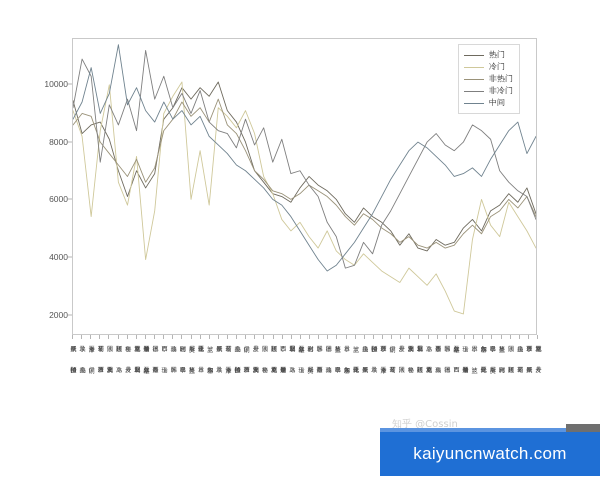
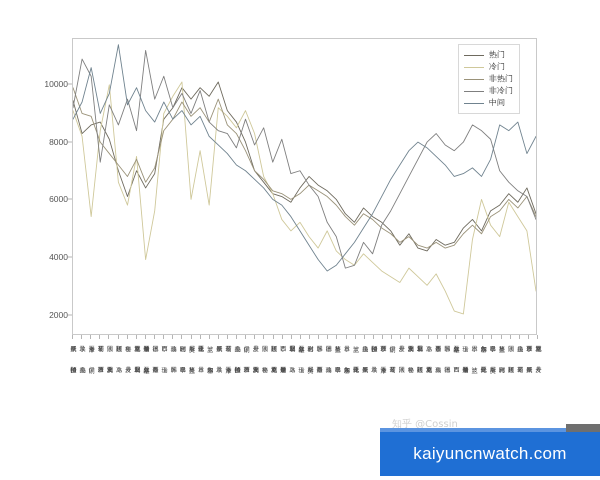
非热门/俄罗斯 - 沙特阿拉伯: 8600 -> 9900
中间/英格兰 - 比利时: 7900 -> 8600
冷门/克罗地亚 - 丹麦: 4300 -> 2800
